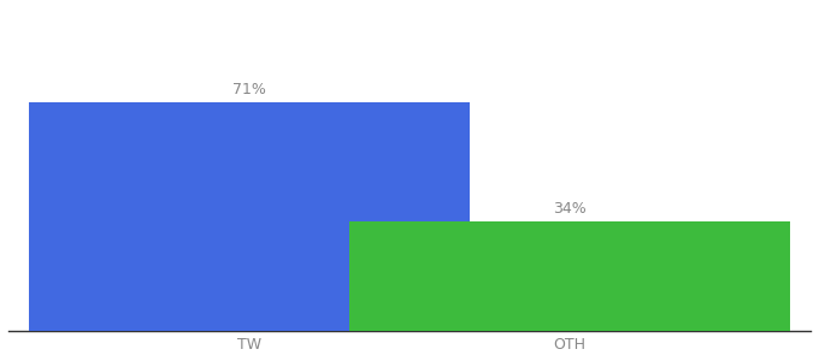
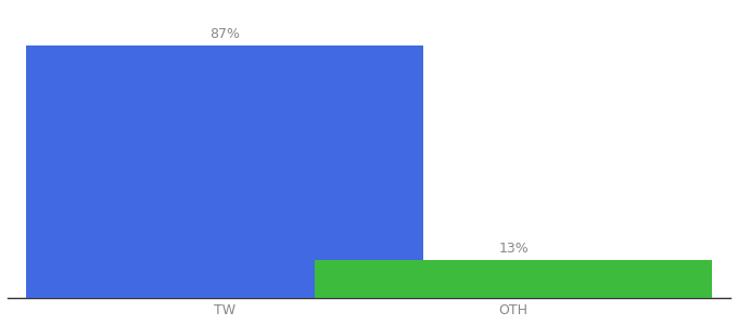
TW: 71% -> 87%
OTH: 34% -> 13%
